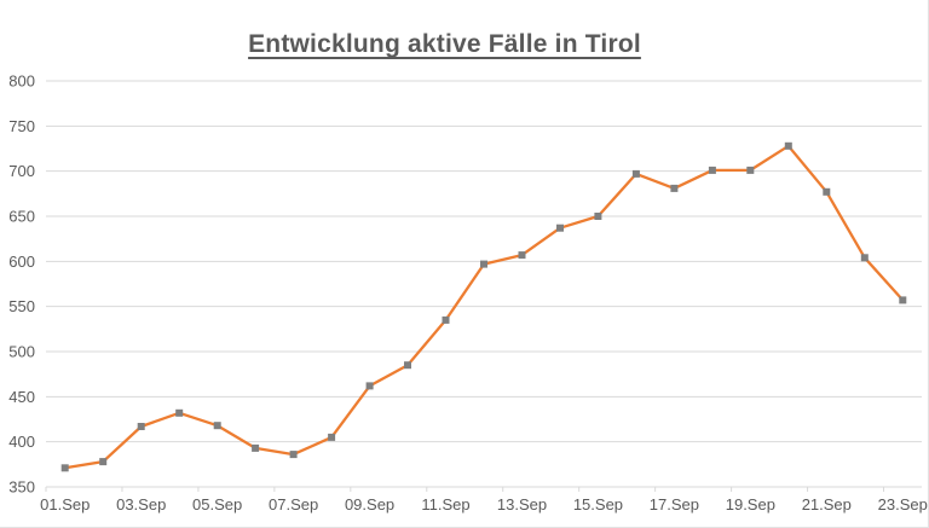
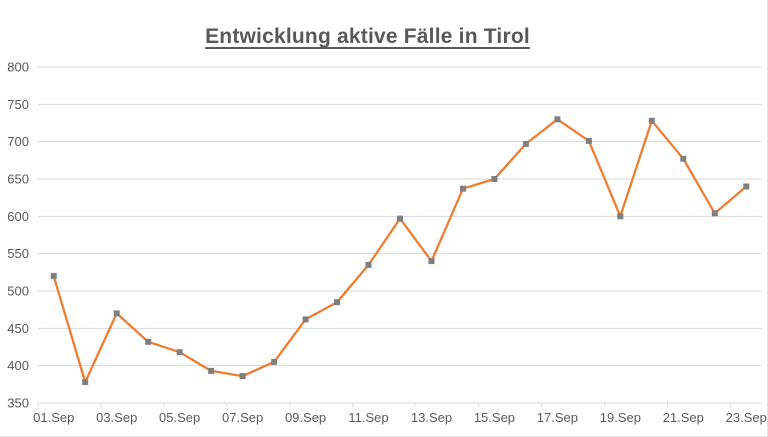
01.Sep: 370 -> 520
03.Sep: 420 -> 470
13.Sep: 610 -> 540
17.Sep: 680 -> 730
19.Sep: 700 -> 600
23.Sep: 560 -> 640
